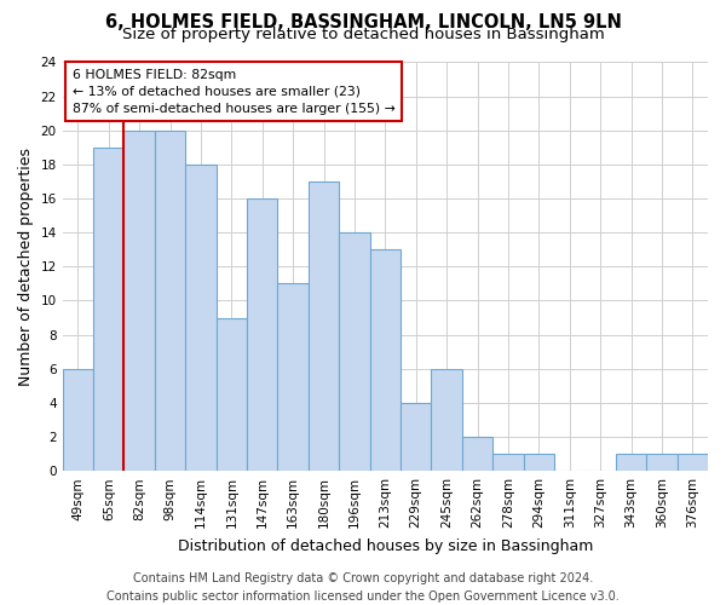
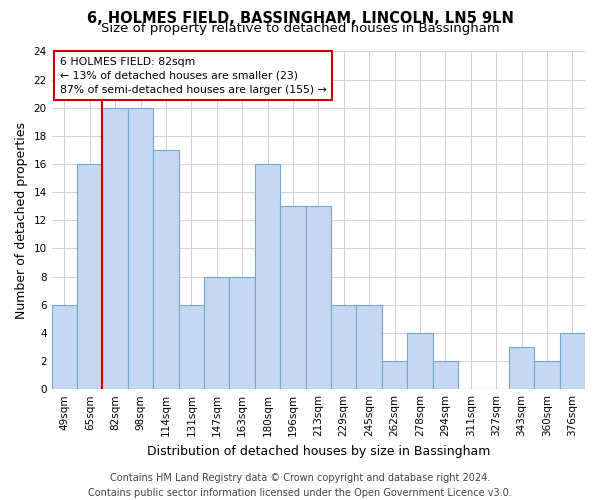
65sqm: 19 -> 16
114sqm: 18 -> 17
131sqm: 9 -> 6
147sqm: 16 -> 8
163sqm: 11 -> 8
180sqm: 17 -> 16
196sqm: 14 -> 13
229sqm: 4 -> 6
278sqm: 1 -> 4
294sqm: 1 -> 2
343sqm: 1 -> 3
360sqm: 1 -> 2
376sqm: 1 -> 4
